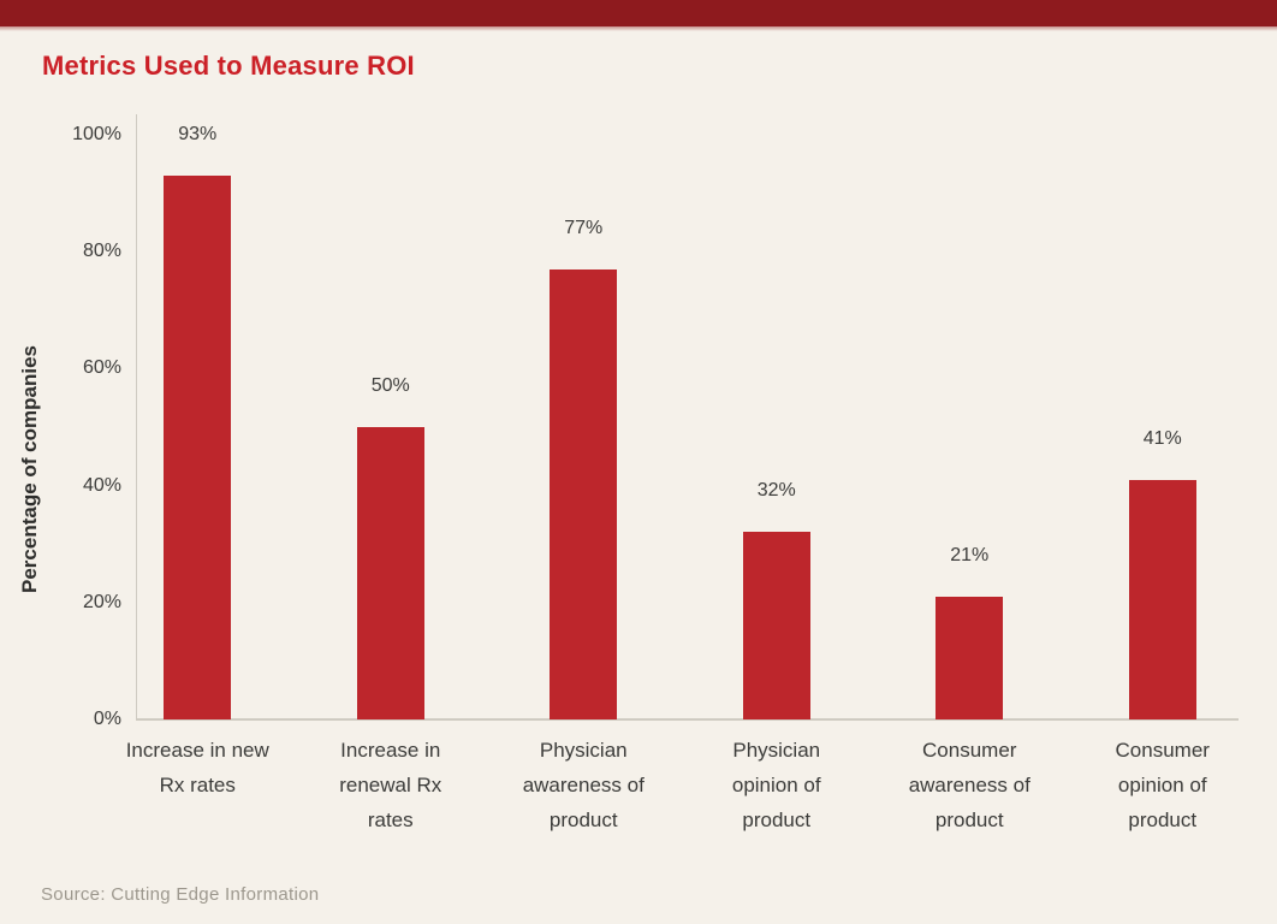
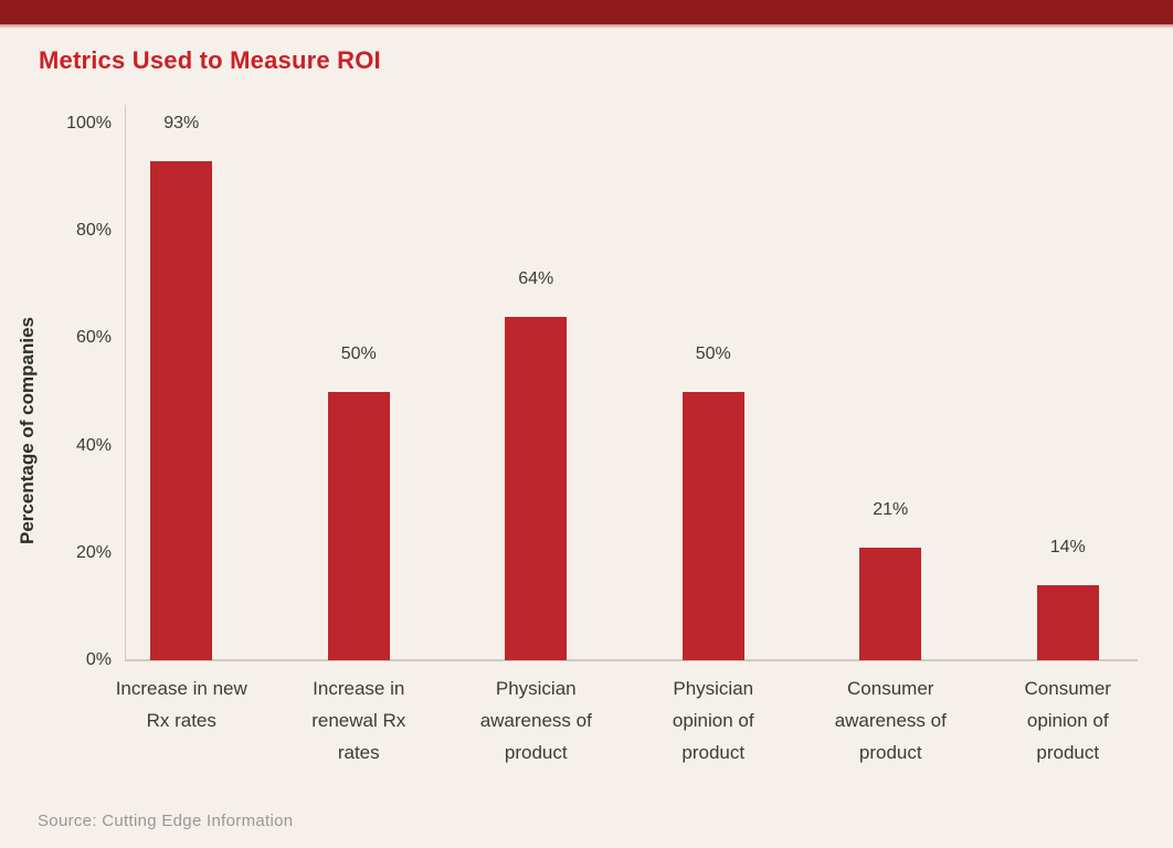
Physician awareness of product: 77% -> 64%
Physician opinion of product: 32% -> 50%
Consumer opinion of product: 41% -> 14%
